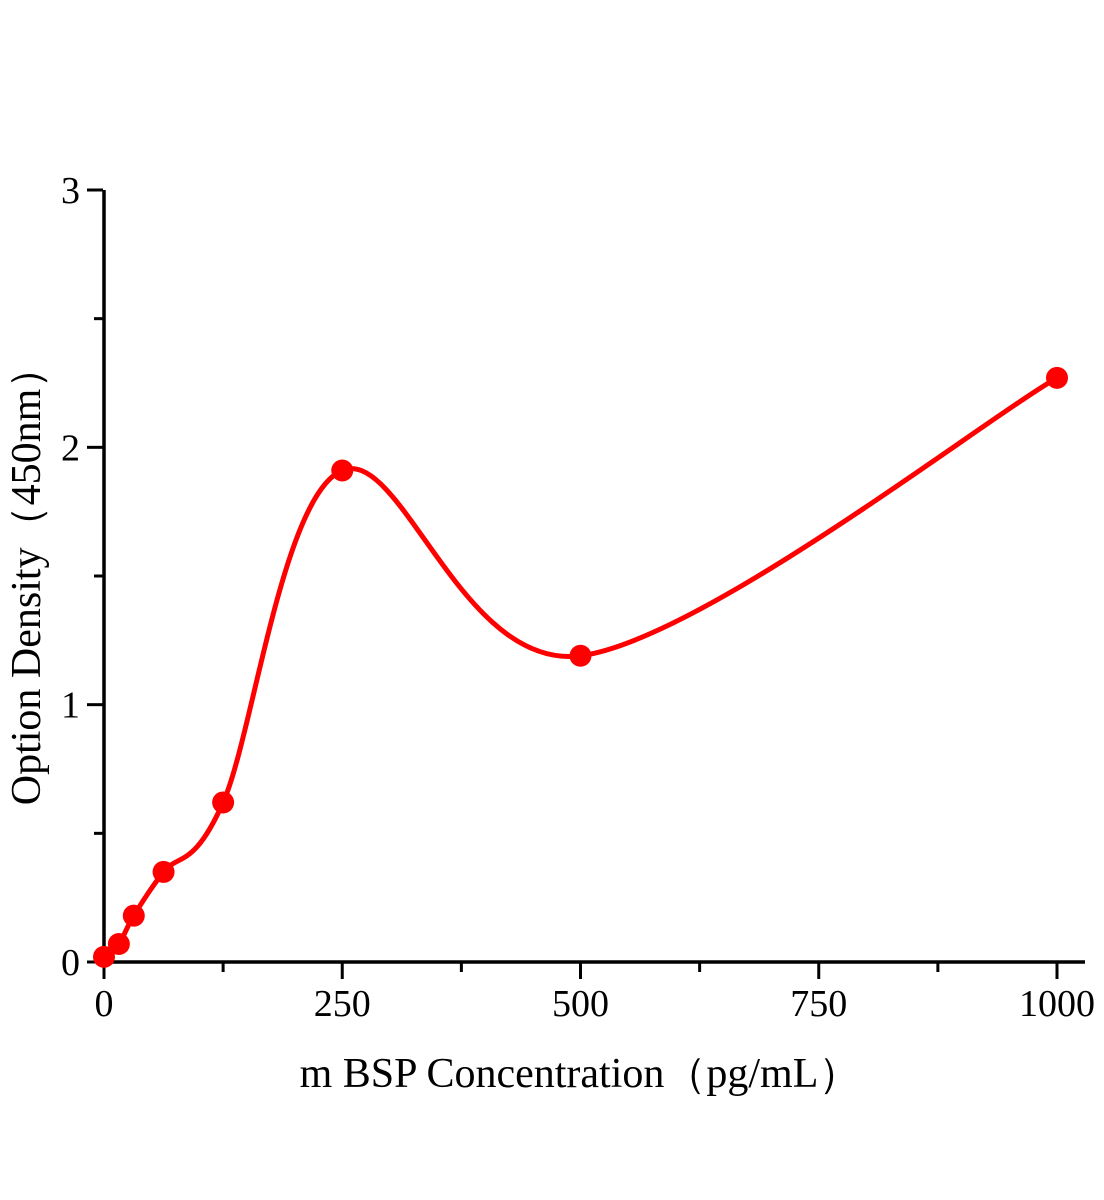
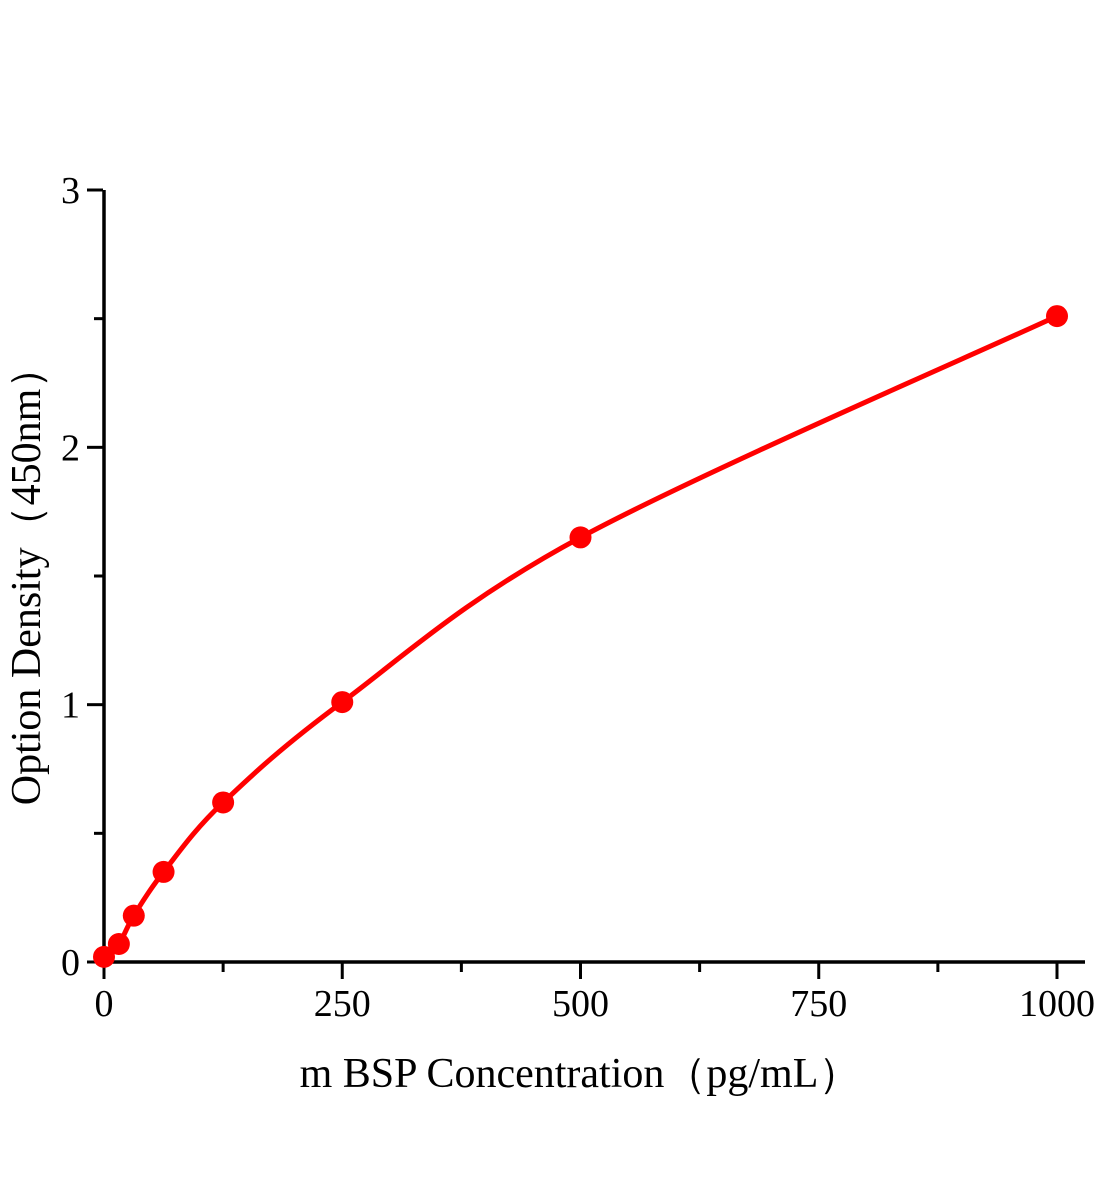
250: 1.91 -> 1.01
500: 1.19 -> 1.65
1000: 2.27 -> 2.51
